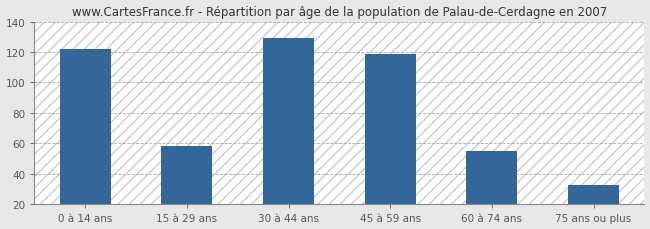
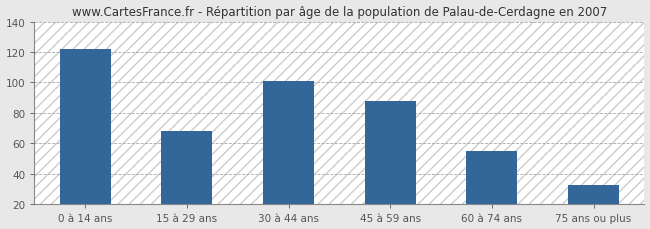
15 à 29 ans: 58 -> 68
30 à 44 ans: 129 -> 101
45 à 59 ans: 119 -> 88
